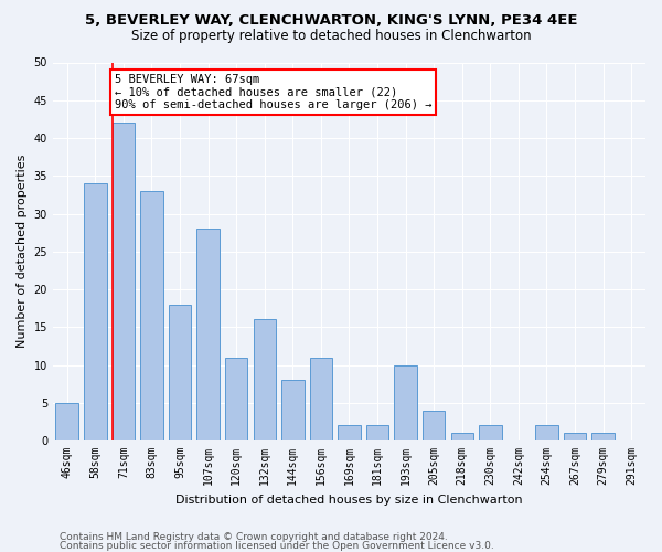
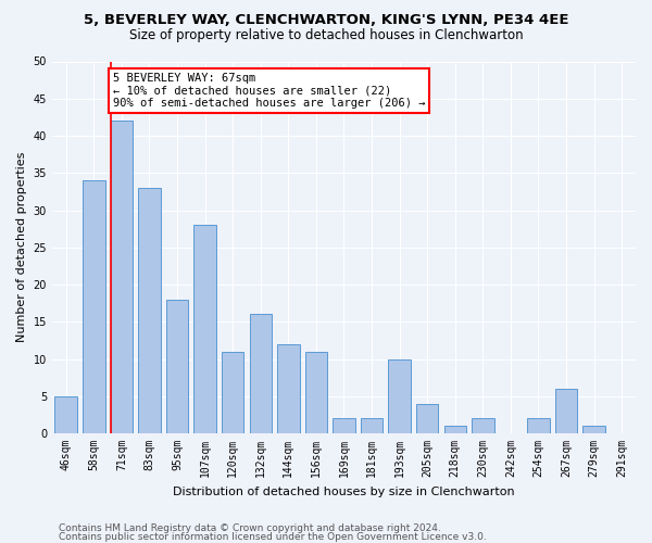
144sqm: 8 -> 12
267sqm: 1 -> 6
